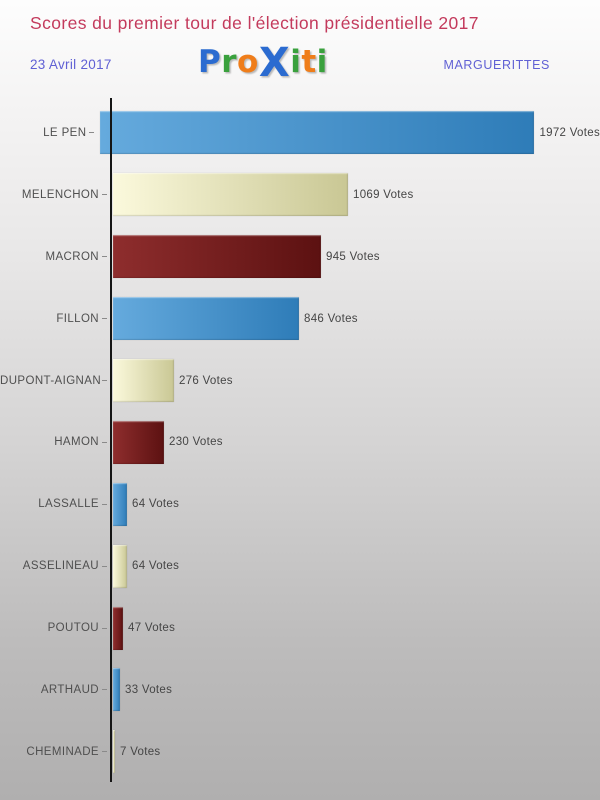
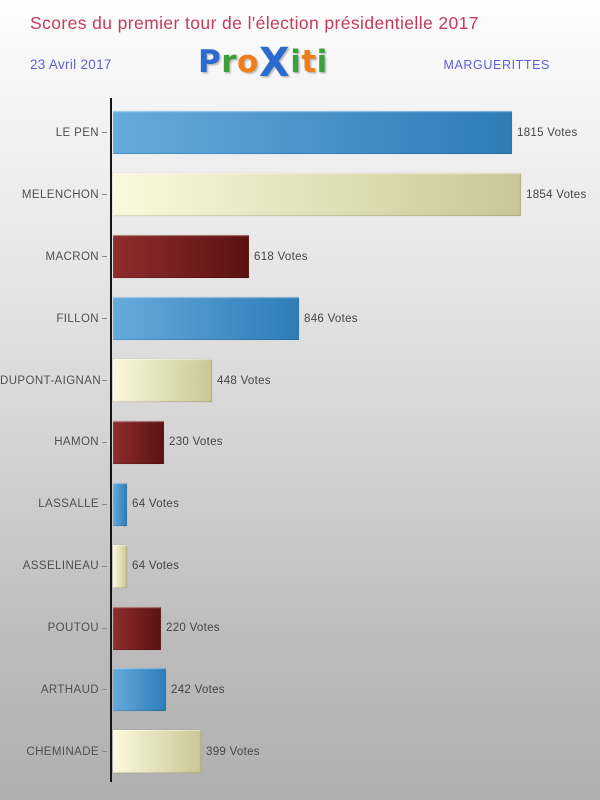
LE PEN: 1972 -> 1815
MELENCHON: 1069 -> 1854
MACRON: 945 -> 618
DUPONT-AIGNAN: 276 -> 448
POUTOU: 47 -> 220
ARTHAUD: 33 -> 242
CHEMINADE: 7 -> 399
